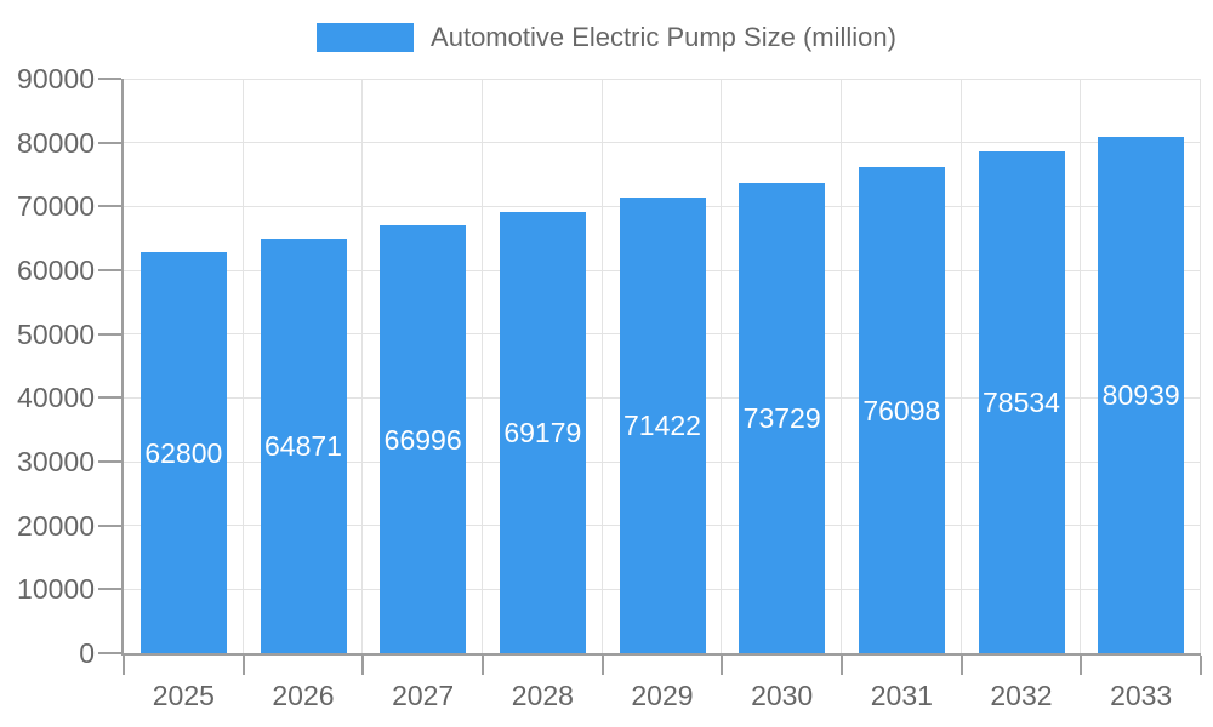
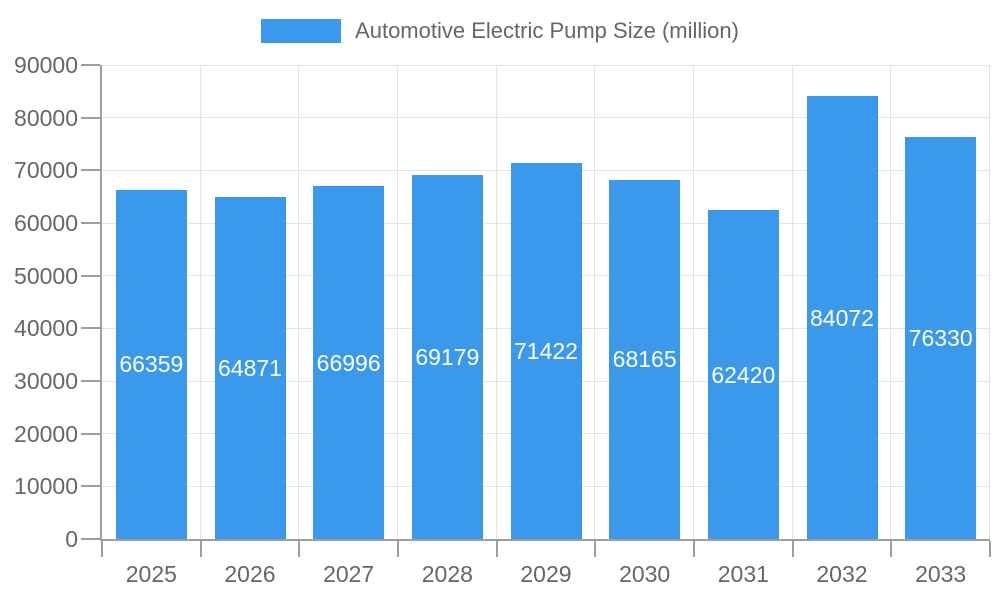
2025: 62800 -> 66359
2030: 73729 -> 68165
2031: 76098 -> 62420
2032: 78534 -> 84072
2033: 80939 -> 76330
